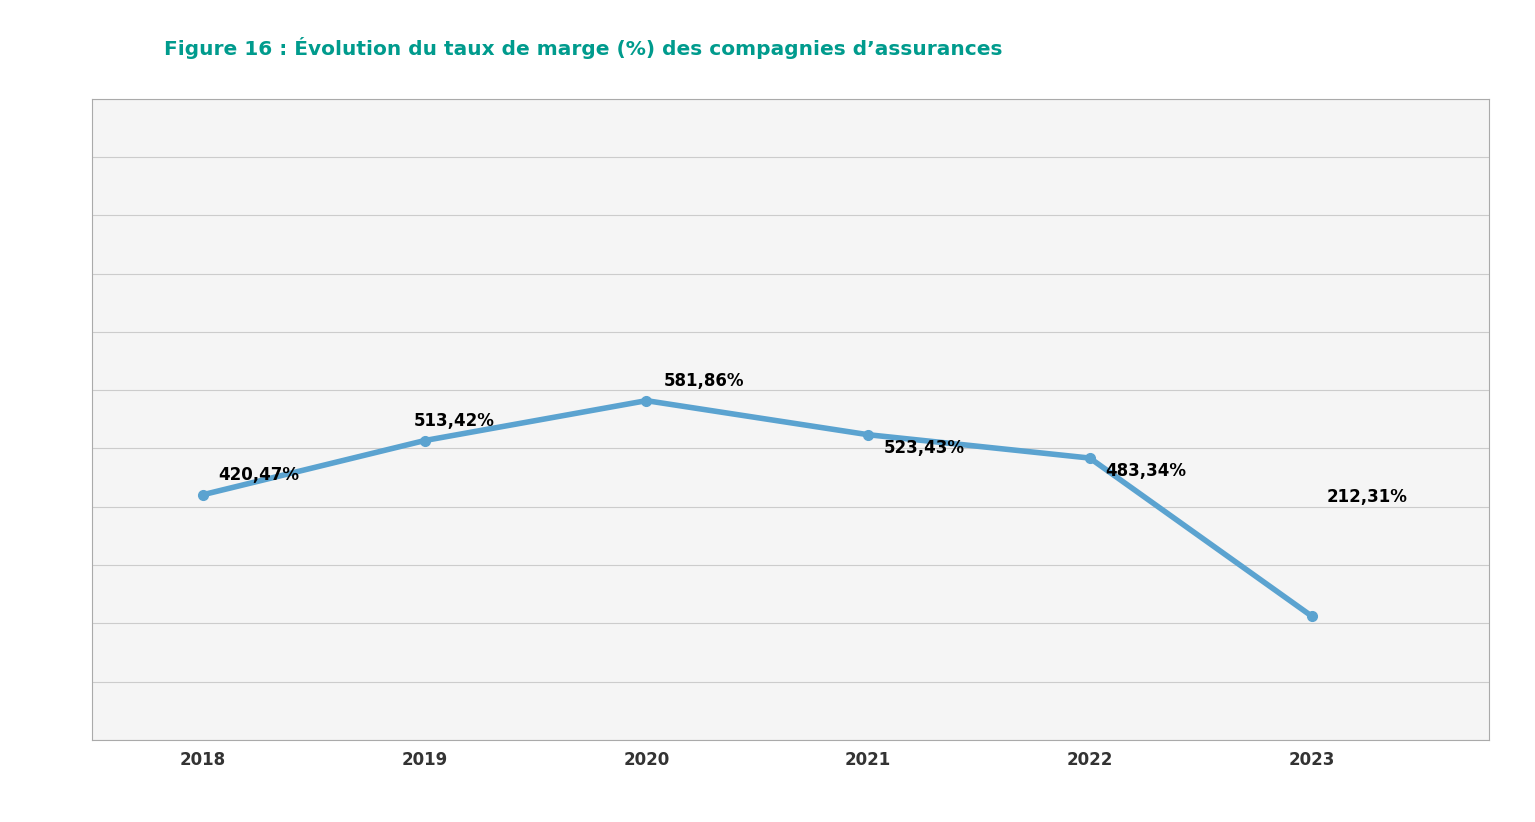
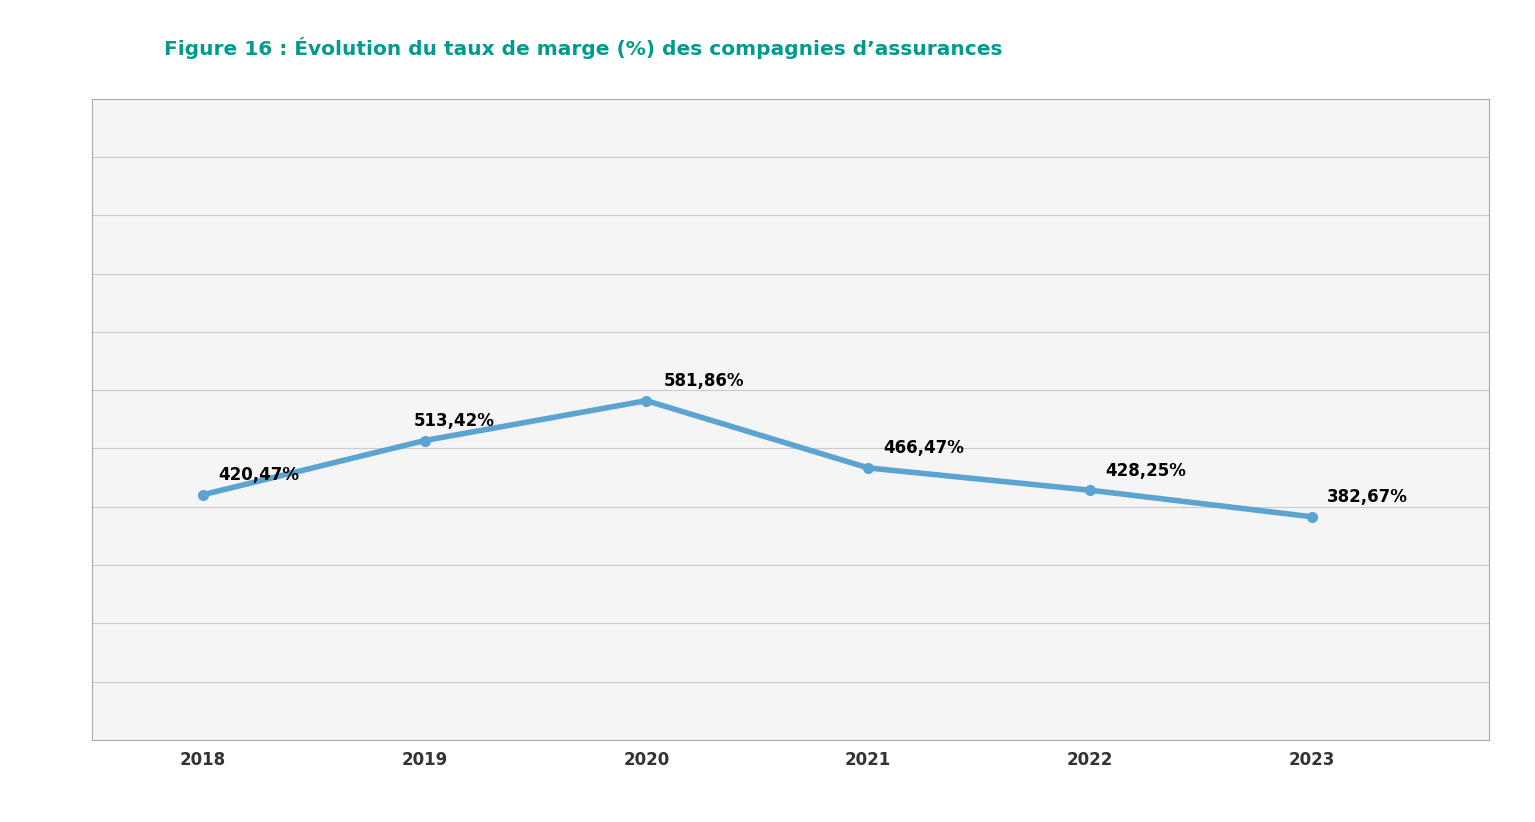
2021: 523,43% -> 466,47%
2022: 483,34% -> 428,25%
2023: 212,31% -> 382,67%
